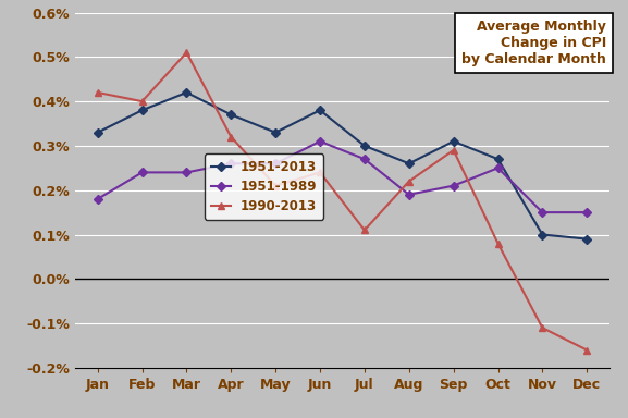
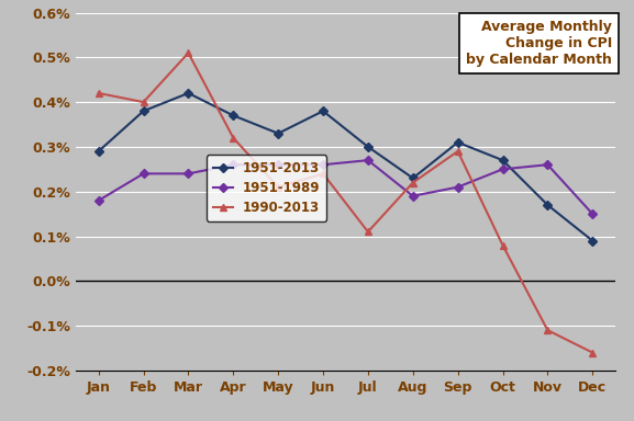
1951-2013/Jan: 0.33% -> 0.29%
1951-1989/Jun: 0.31% -> 0.26%
1951-2013/Aug: 0.26% -> 0.23%
1951-2013/Nov: 0.10% -> 0.17%
1951-1989/Nov: 0.15% -> 0.26%
